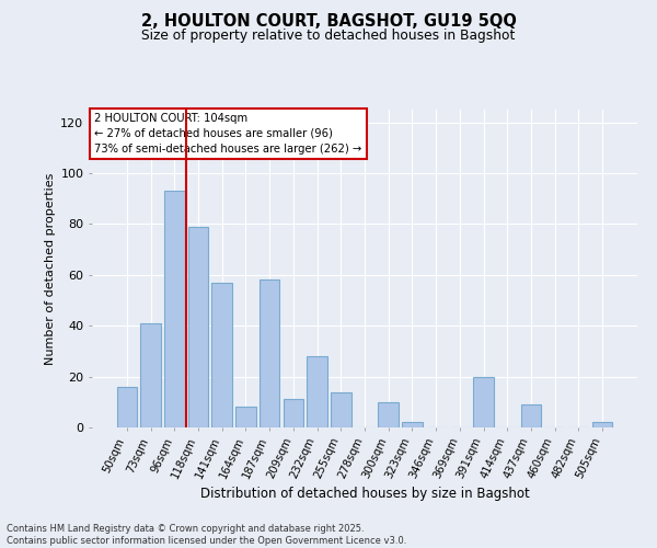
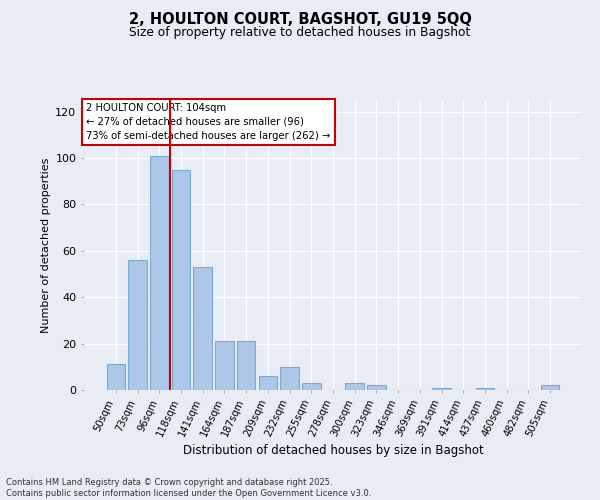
50sqm: 16 -> 11
73sqm: 41 -> 56
96sqm: 93 -> 101
118sqm: 79 -> 95
141sqm: 57 -> 53
164sqm: 8 -> 21
187sqm: 58 -> 21
209sqm: 11 -> 6
232sqm: 28 -> 10
255sqm: 14 -> 3
300sqm: 10 -> 3
391sqm: 20 -> 1
437sqm: 9 -> 1
